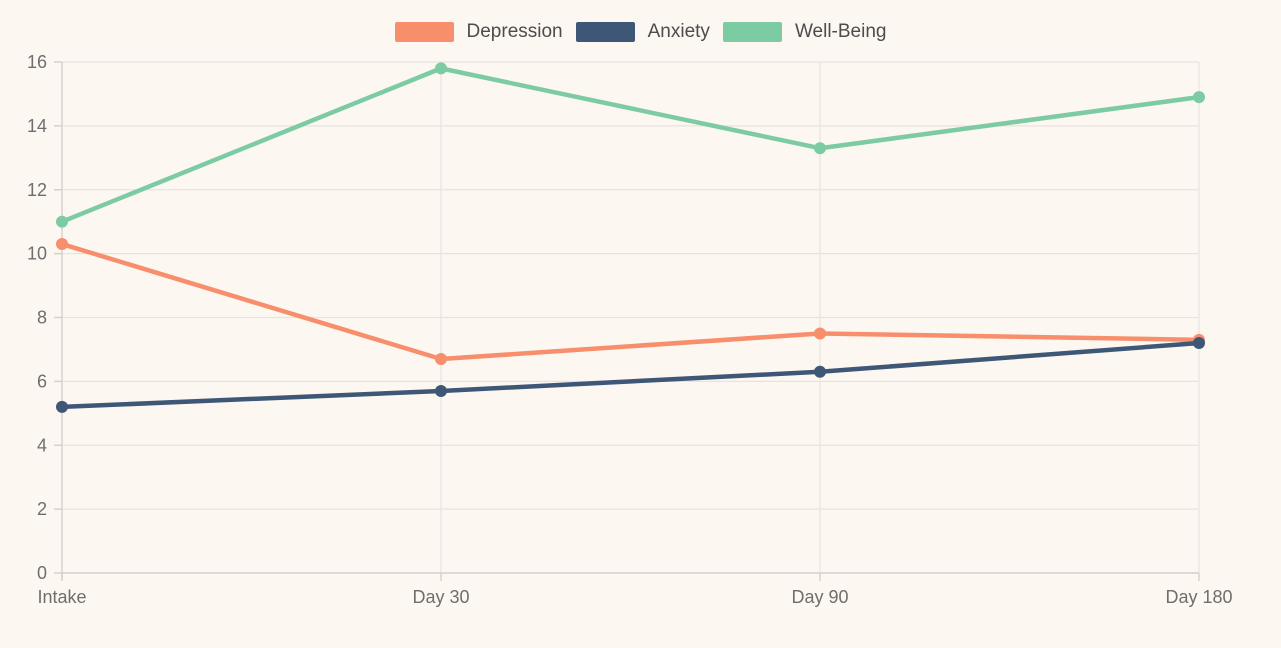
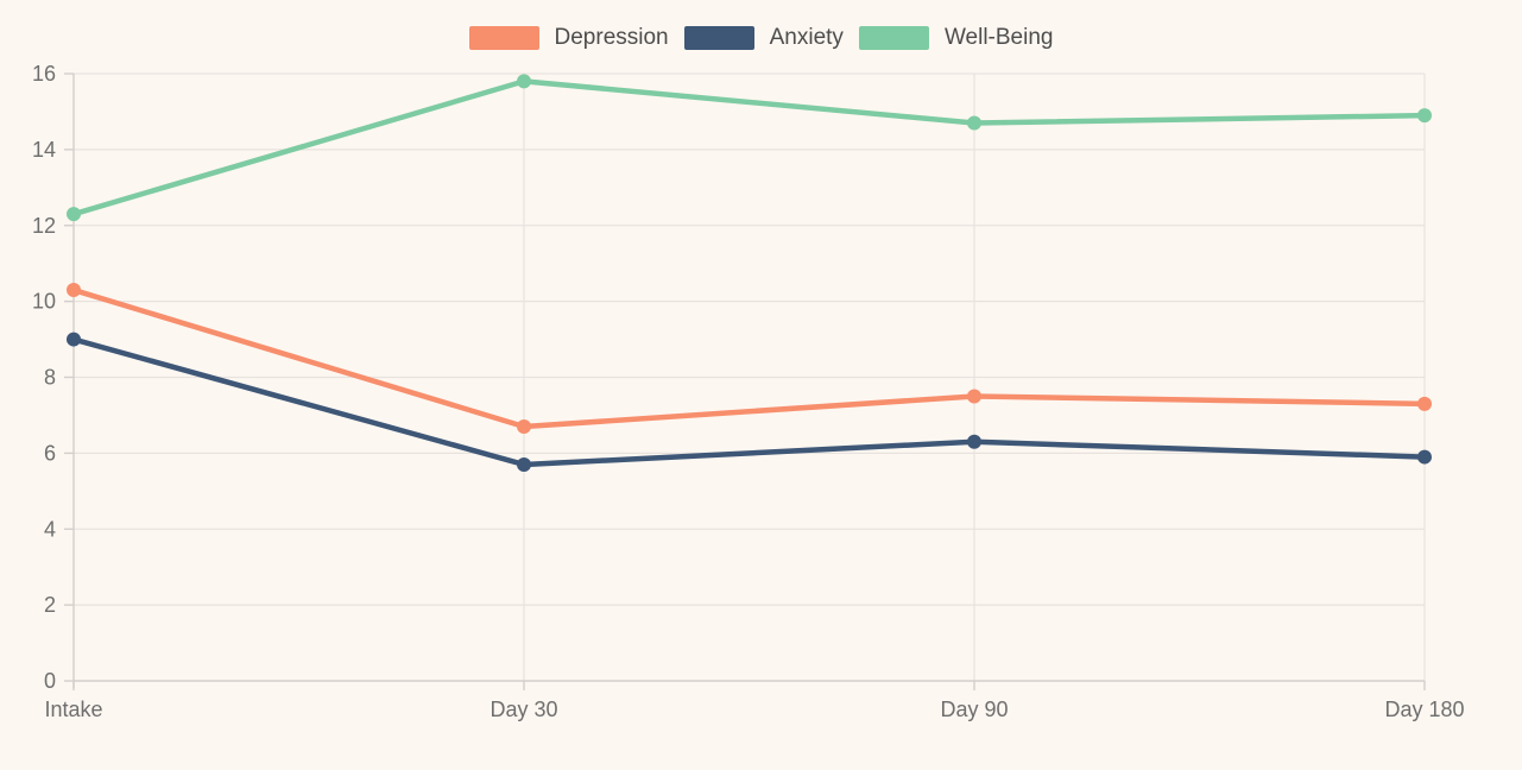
Anxiety/Intake: 5.2 -> 9.0
Well-Being/Intake: 11.0 -> 12.3
Well-Being/Day 90: 13.3 -> 14.7
Anxiety/Day 180: 7.2 -> 5.9
